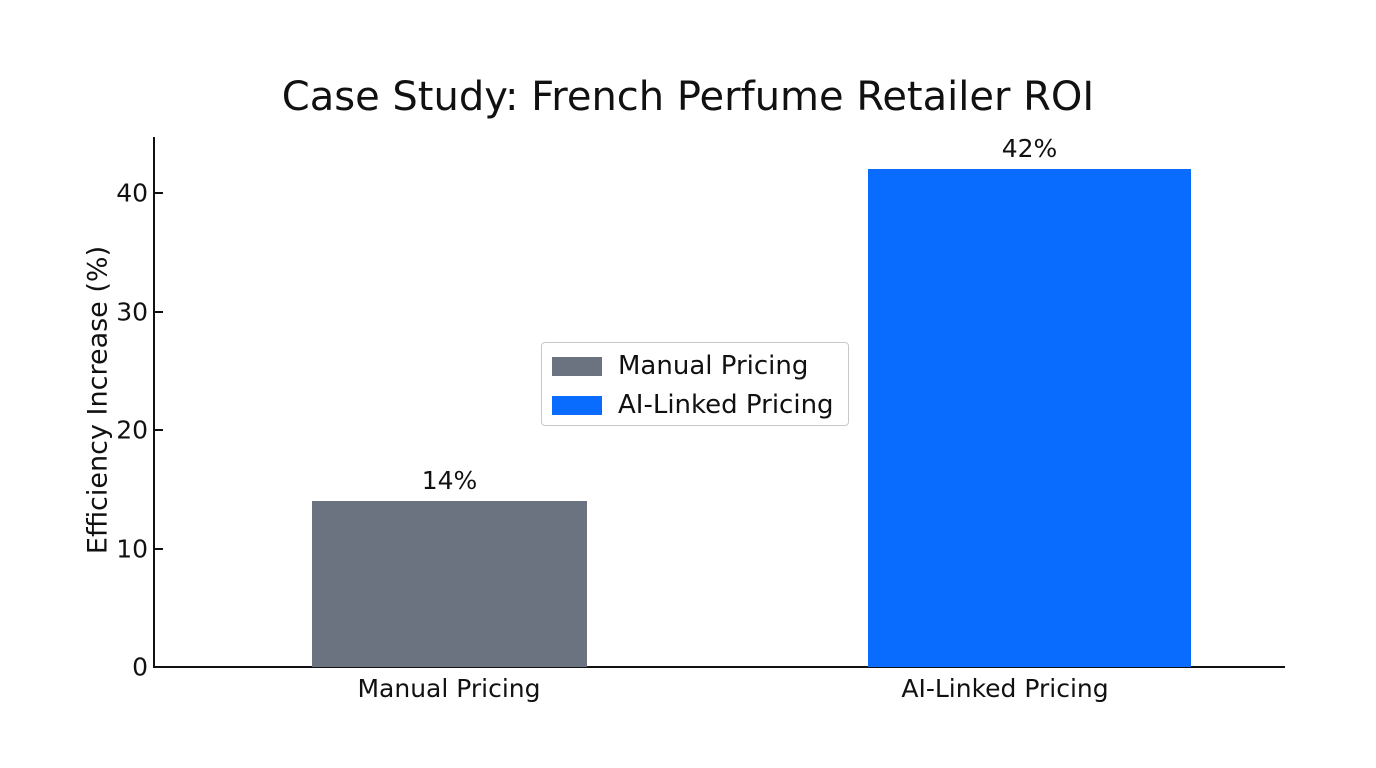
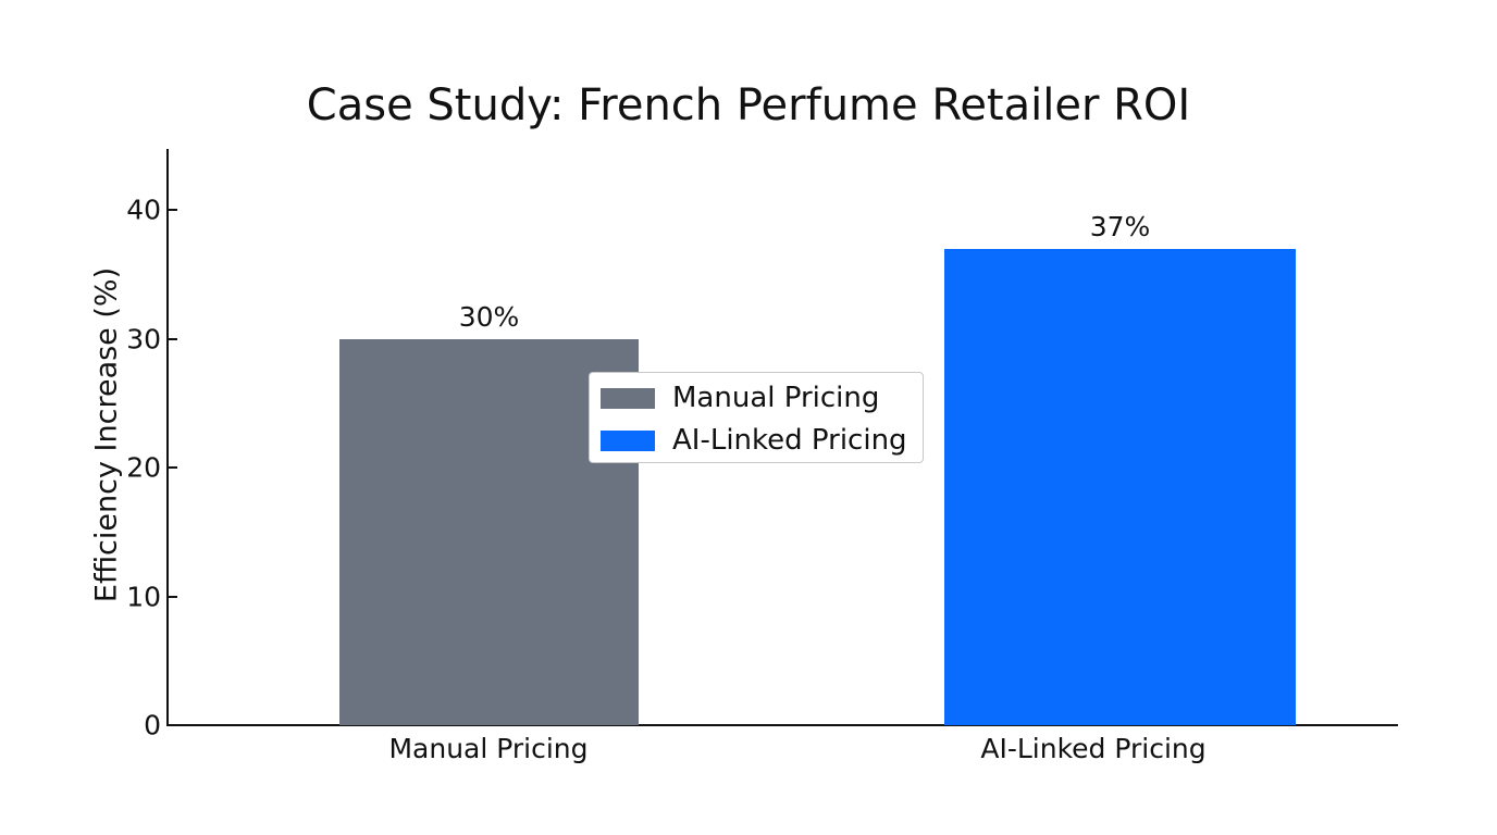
Manual Pricing: 14% -> 30%
AI-Linked Pricing: 42% -> 37%
